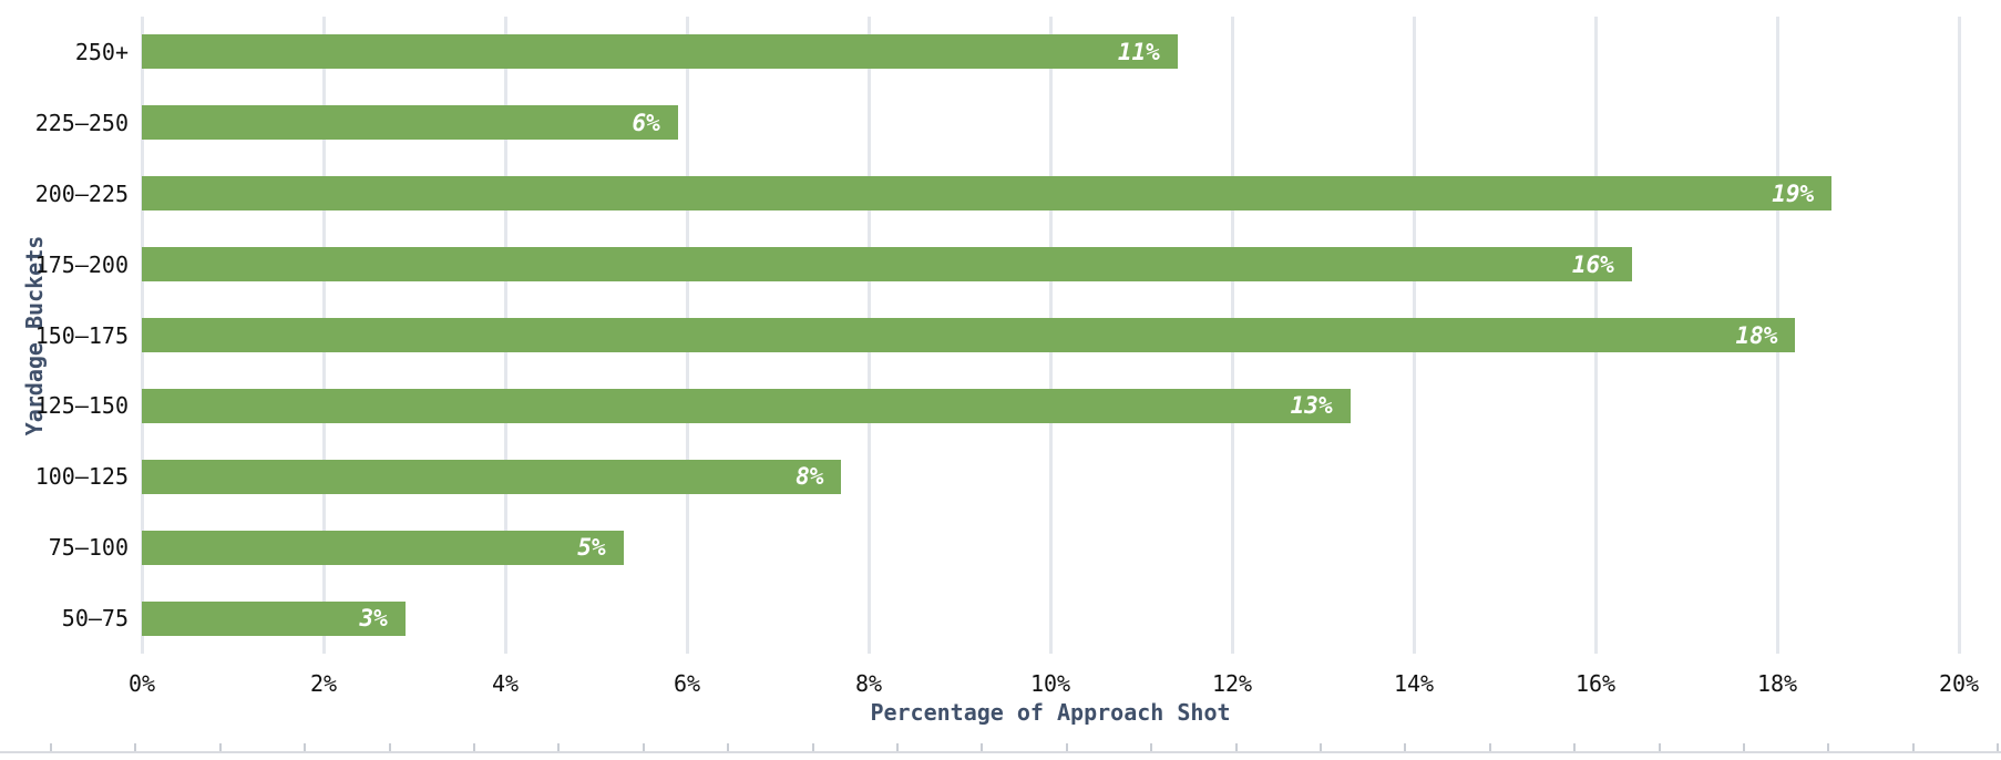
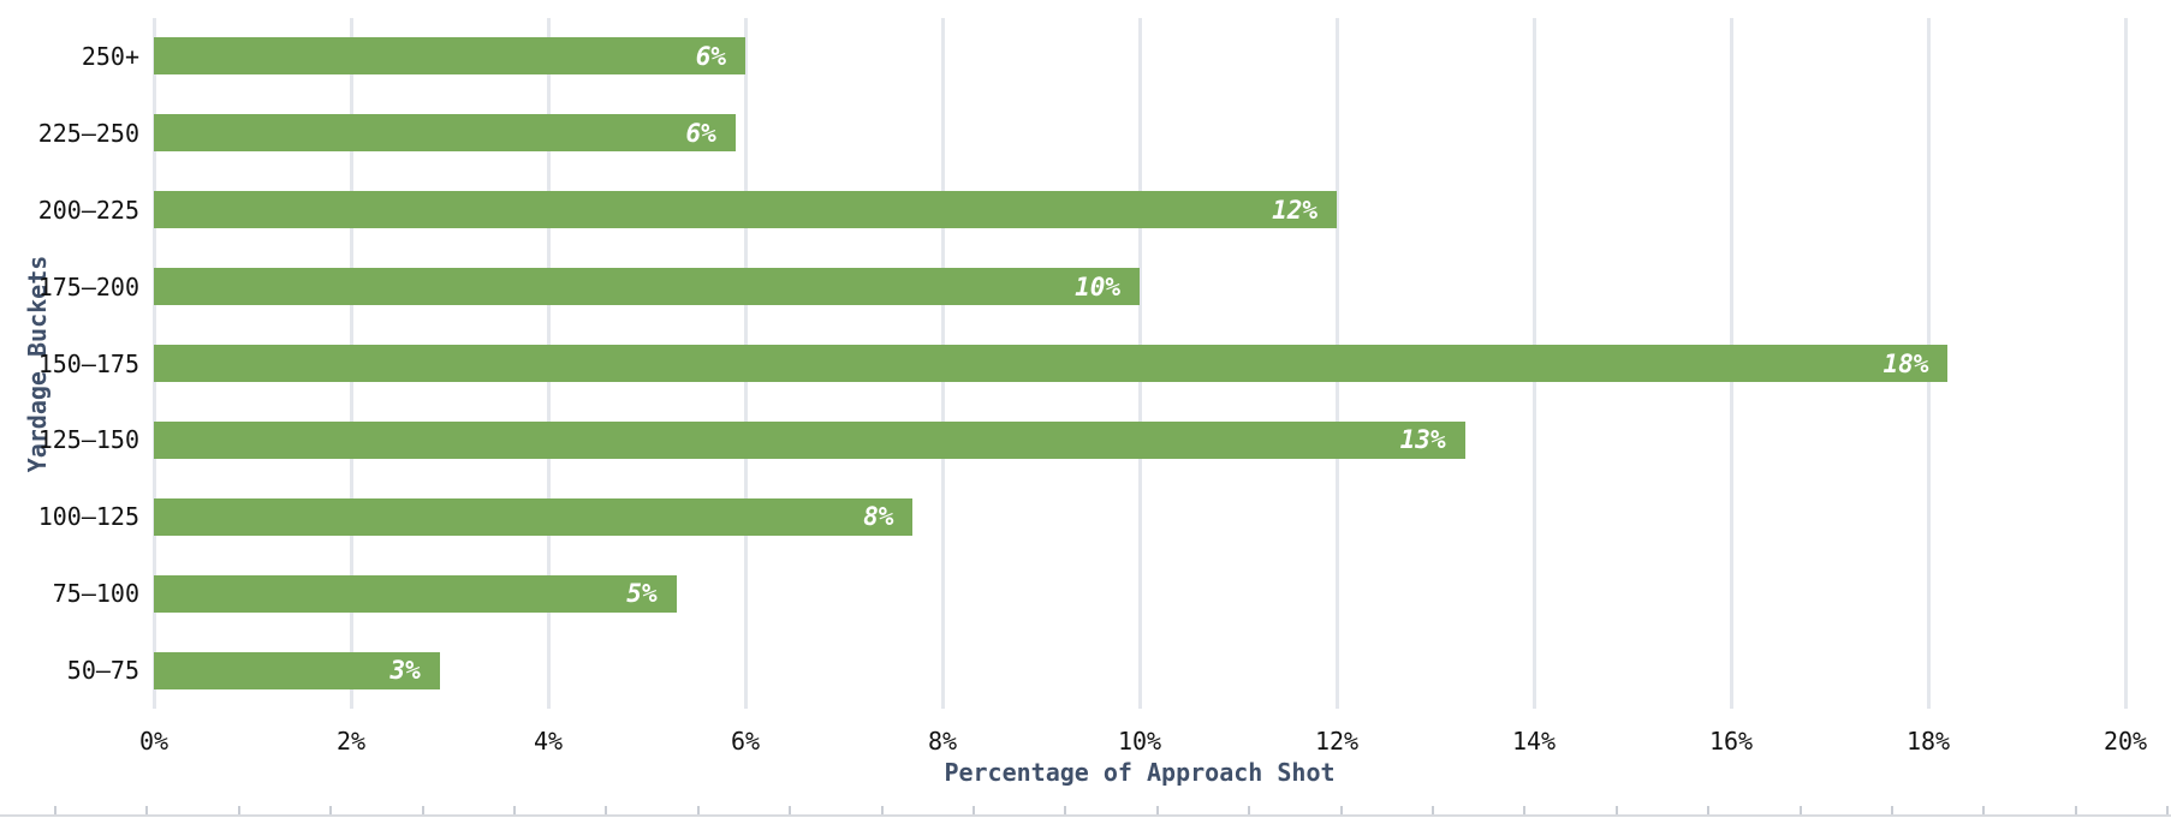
250+: 11% -> 6%
200–225: 19% -> 12%
175–200: 16% -> 10%
